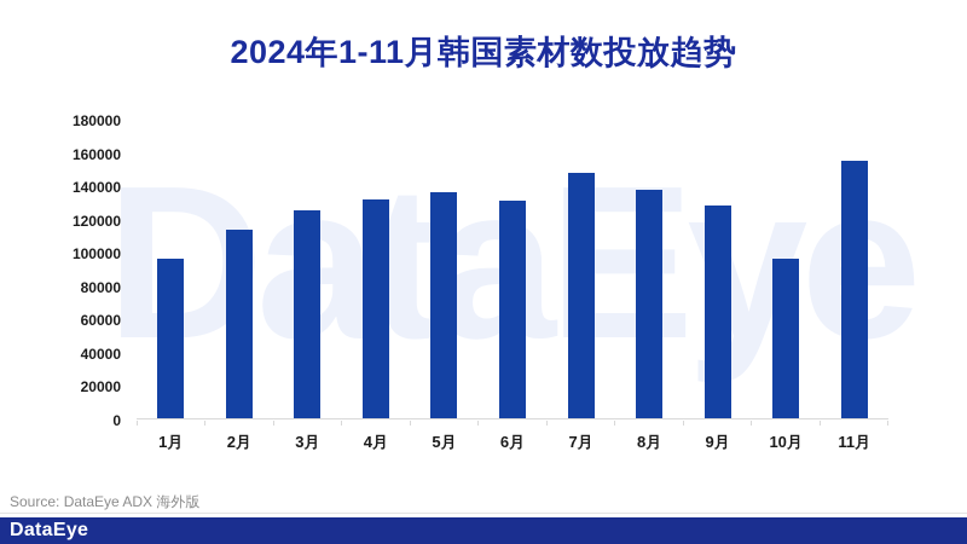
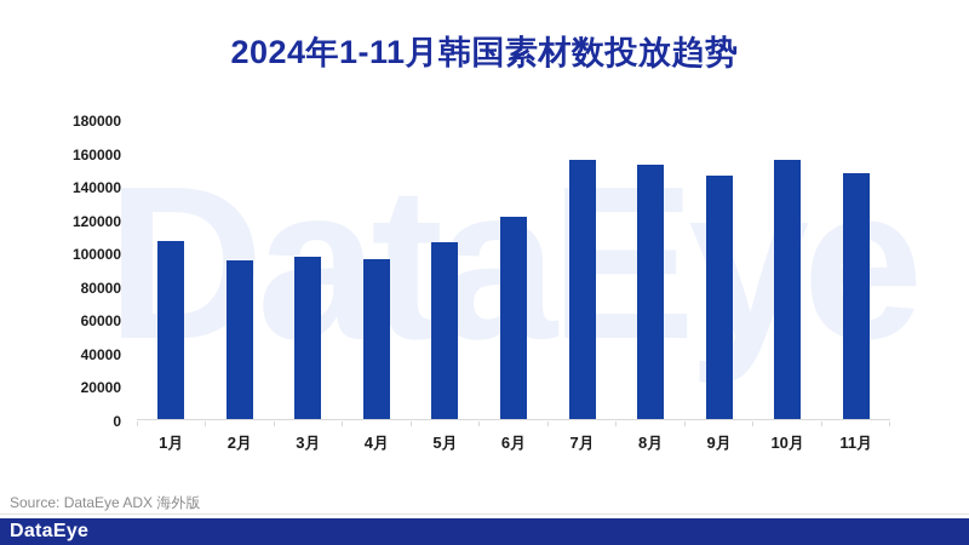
1月: 96000 -> 107000
2月: 114000 -> 96000
3月: 125000 -> 98000
4月: 132000 -> 96000
5月: 136000 -> 106000
6月: 131000 -> 122000
7月: 148000 -> 156000
8月: 138000 -> 153000
9月: 128000 -> 147000
10月: 96000 -> 156000
11月: 155000 -> 148000
